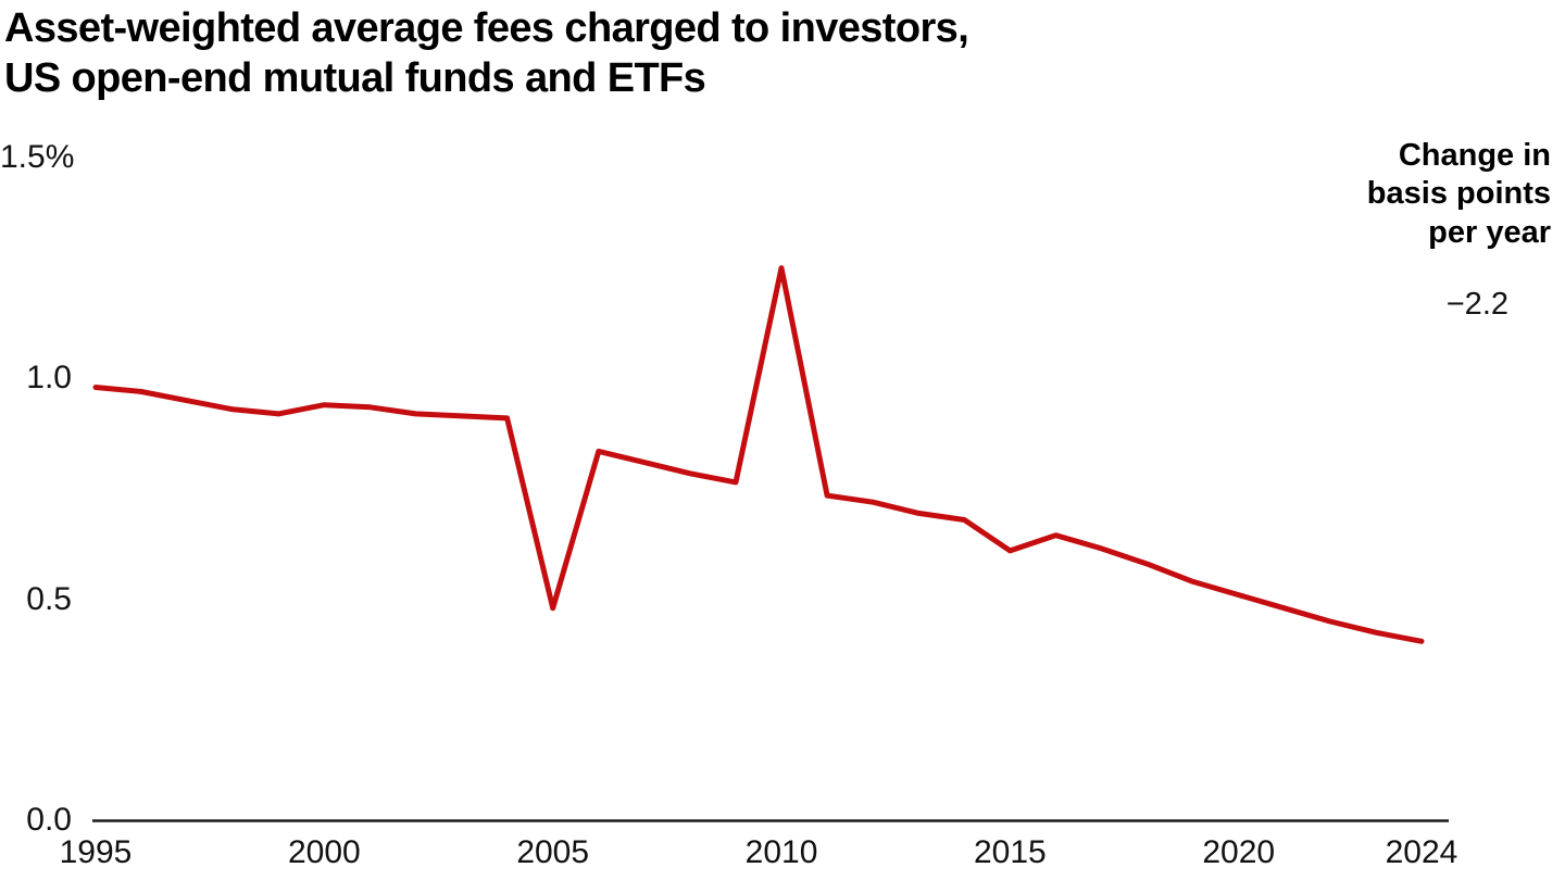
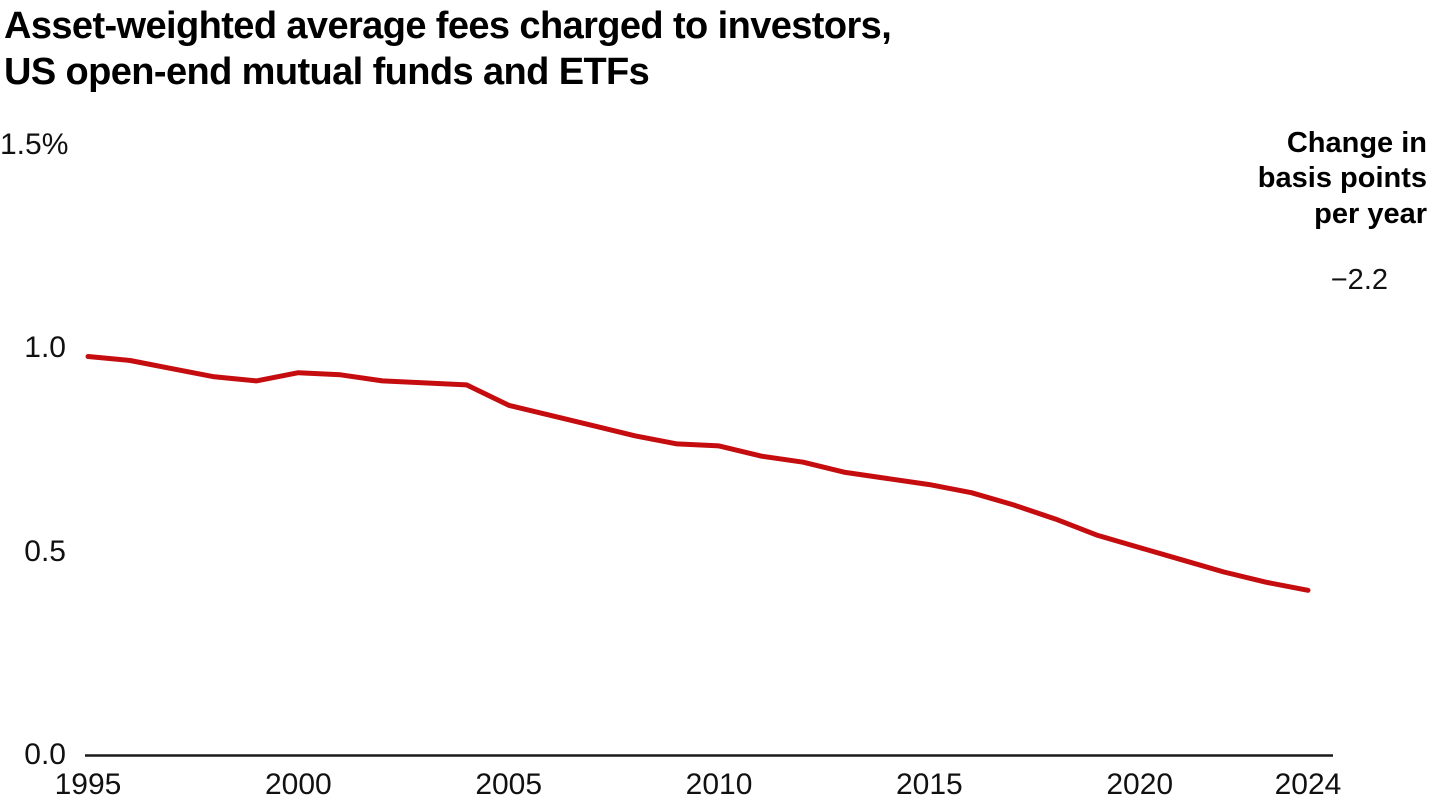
2005: 0.48 -> 0.86
2010: 1.25 -> 0.76
2015: 0.61 -> 0.67
